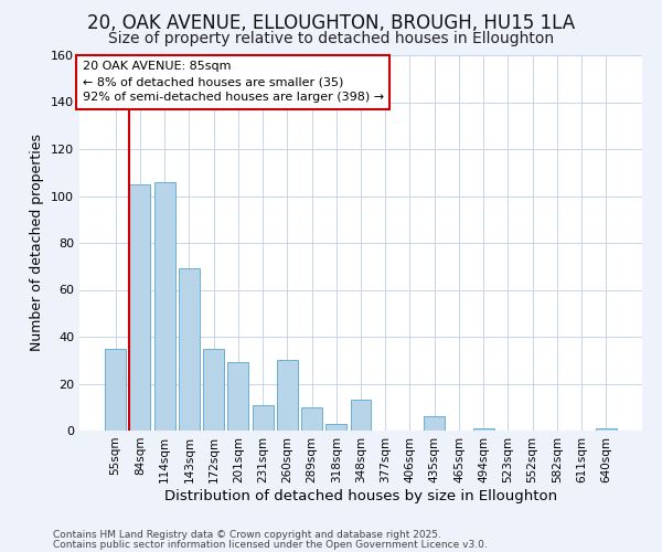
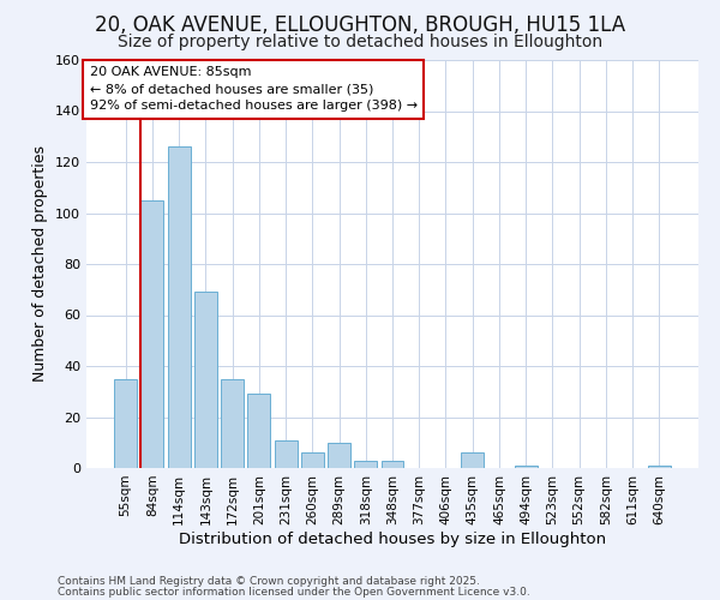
114sqm: 106 -> 126
260sqm: 30 -> 6
348sqm: 13 -> 3
